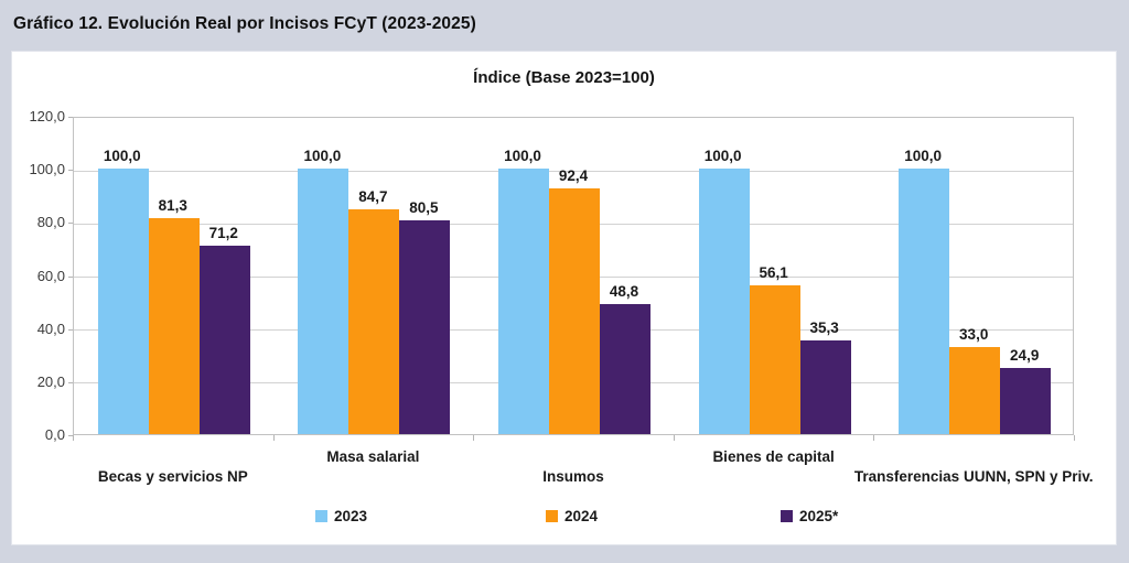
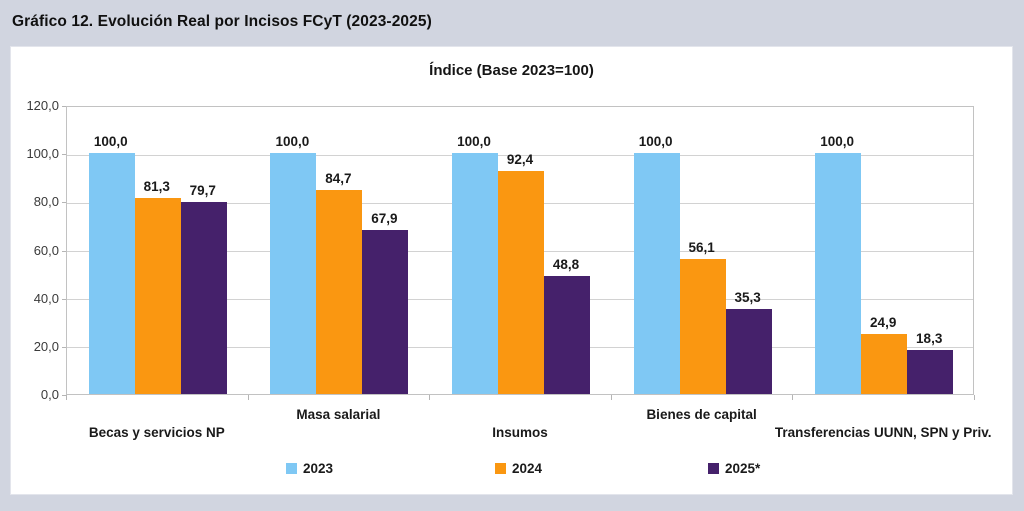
2025*/Becas y servicios NP: 71,2 -> 79,7
2025*/Masa salarial: 80,5 -> 67,9
2024/Transferencias UUNN, SPN y Priv.: 33,0 -> 24,9
2025*/Transferencias UUNN, SPN y Priv.: 24,9 -> 18,3
